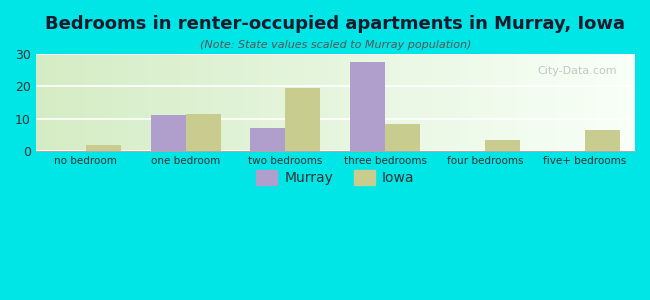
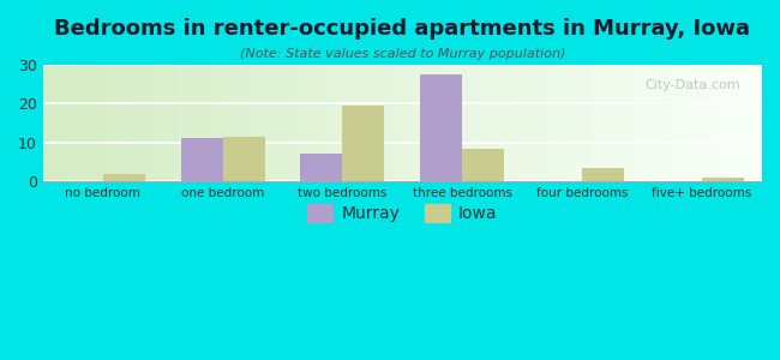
Iowa/five+ bedrooms: 6.5 -> 0.8
